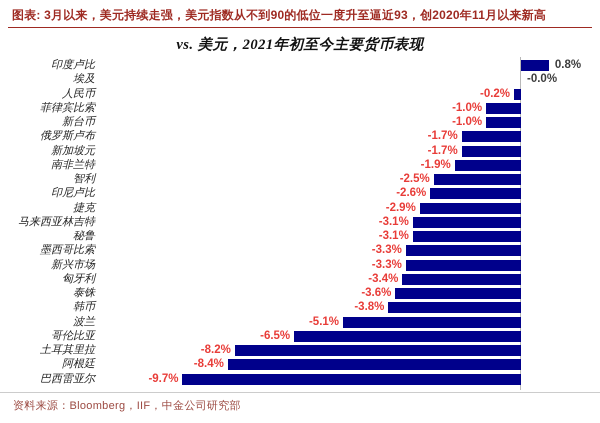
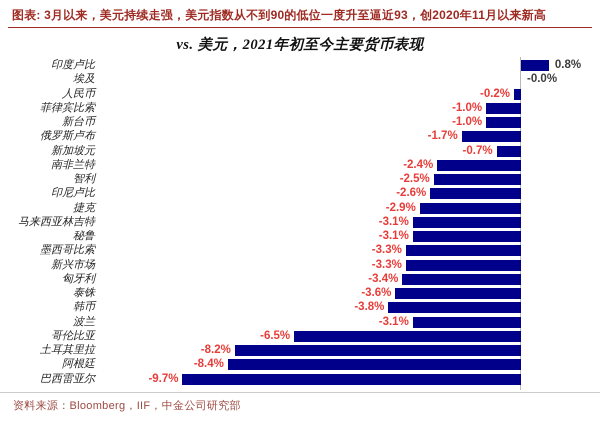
新加坡元: -1.7% -> -0.7%
南非兰特: -1.9% -> -2.4%
波兰: -5.1% -> -3.1%
